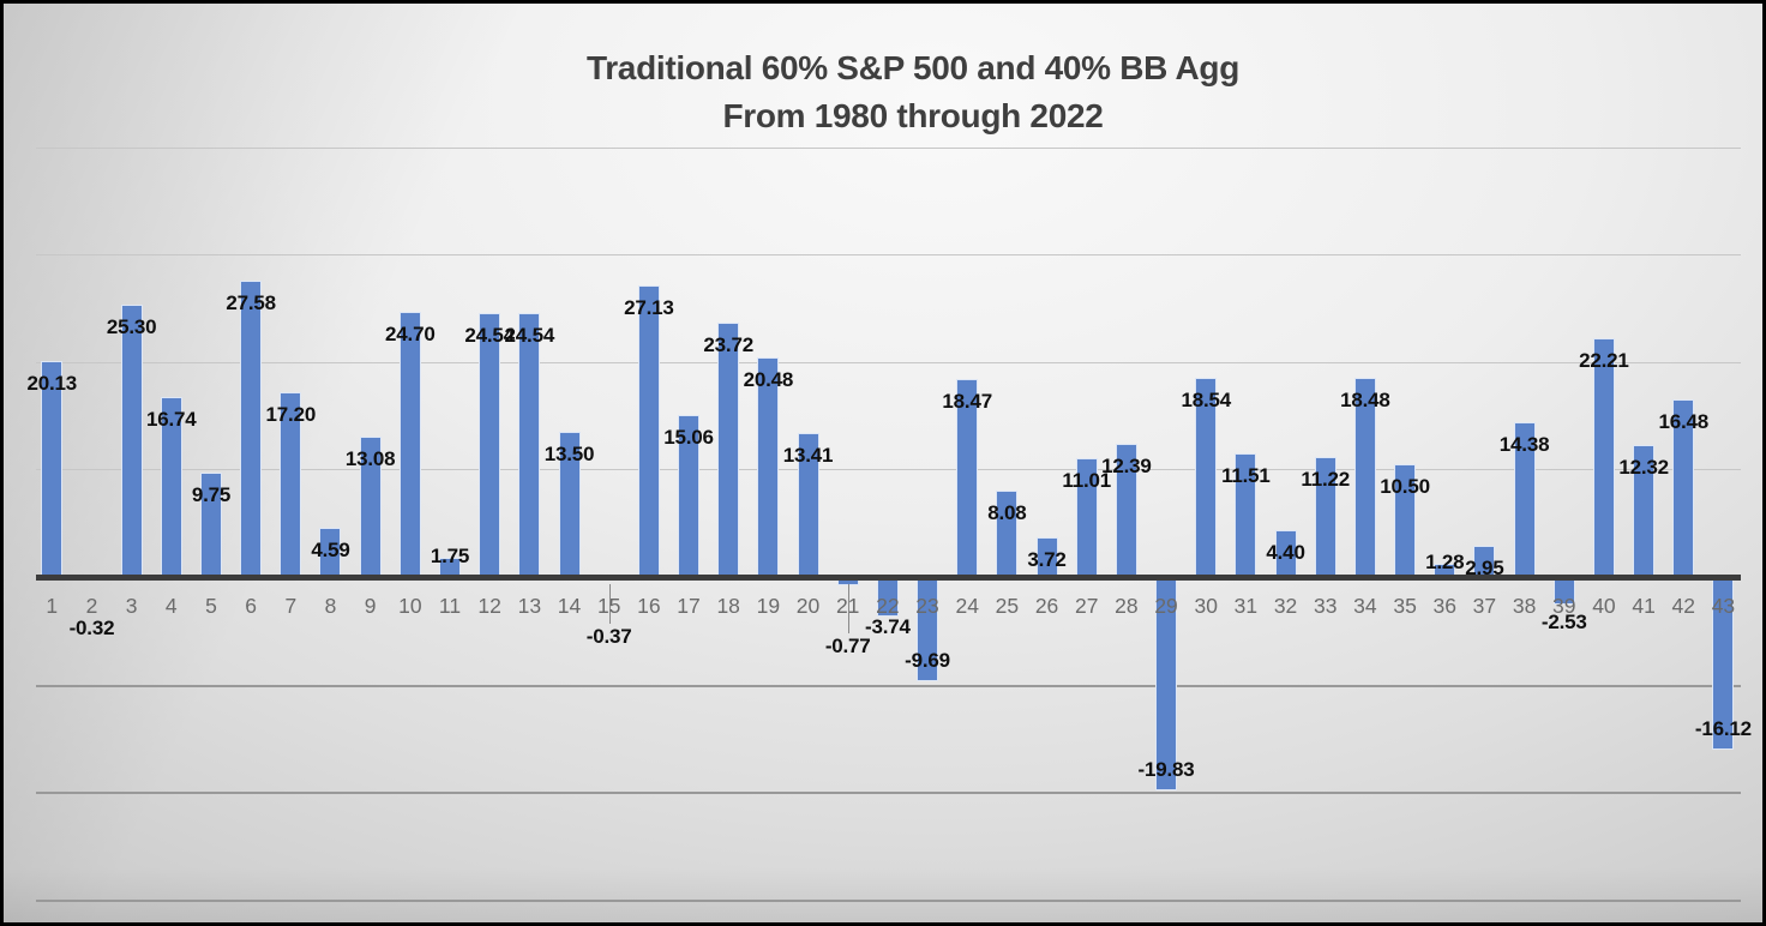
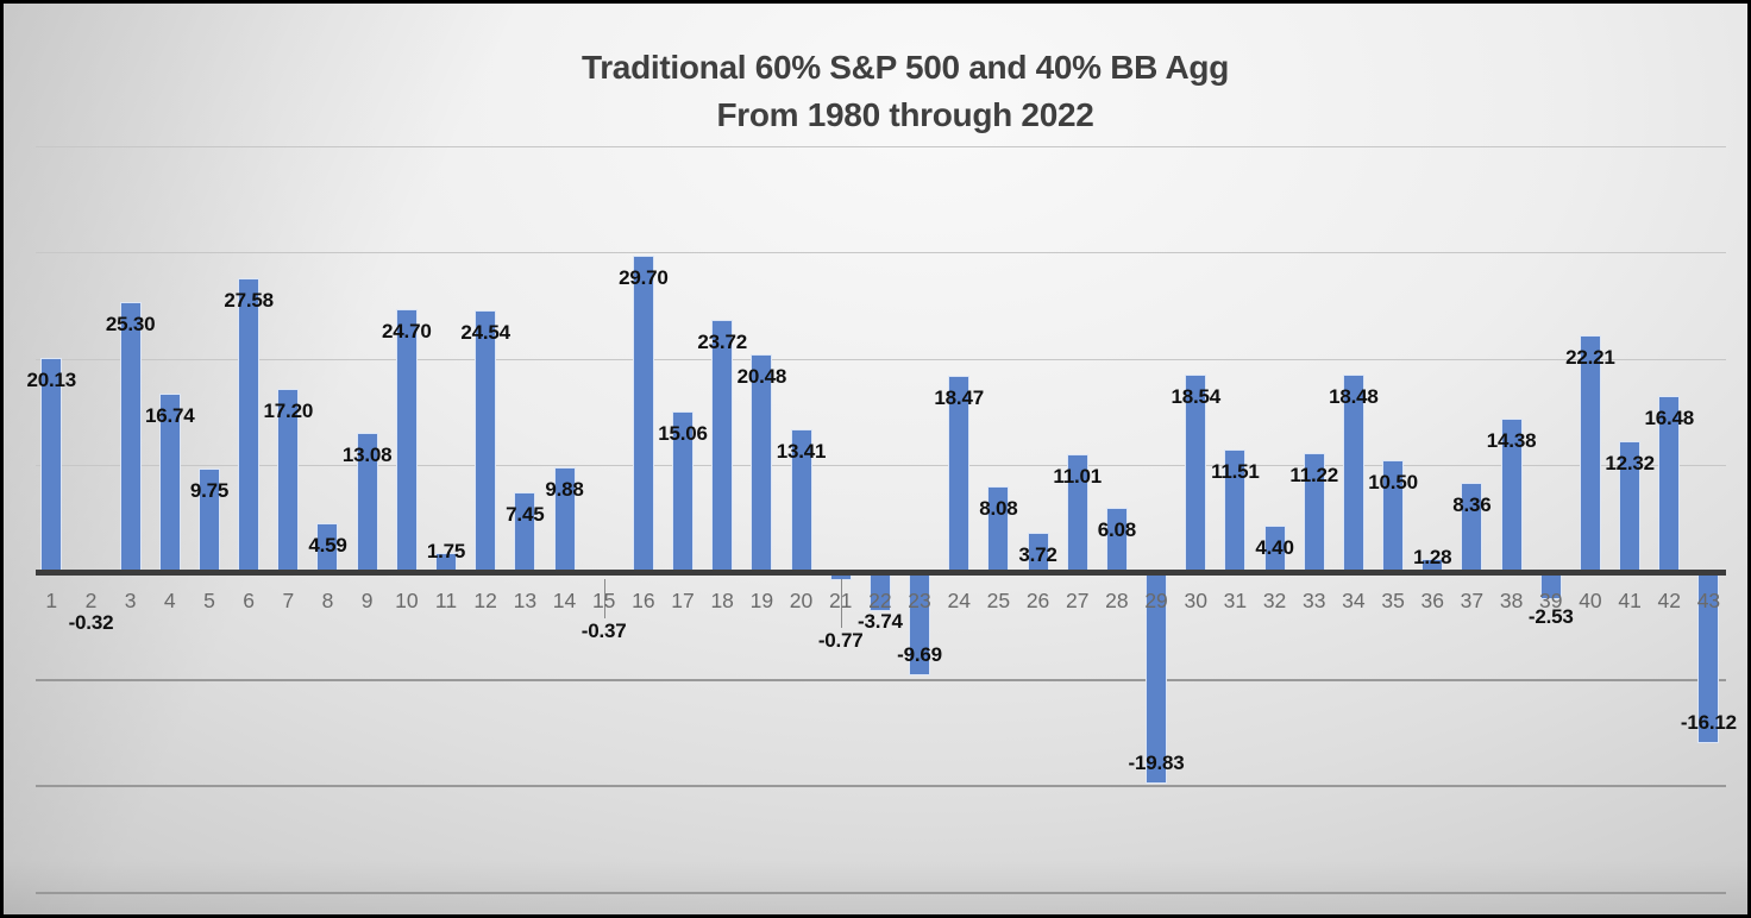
13: 24.54 -> 7.45
14: 13.50 -> 9.88
16: 27.13 -> 29.70
28: 12.39 -> 6.08
37: 2.95 -> 8.36
